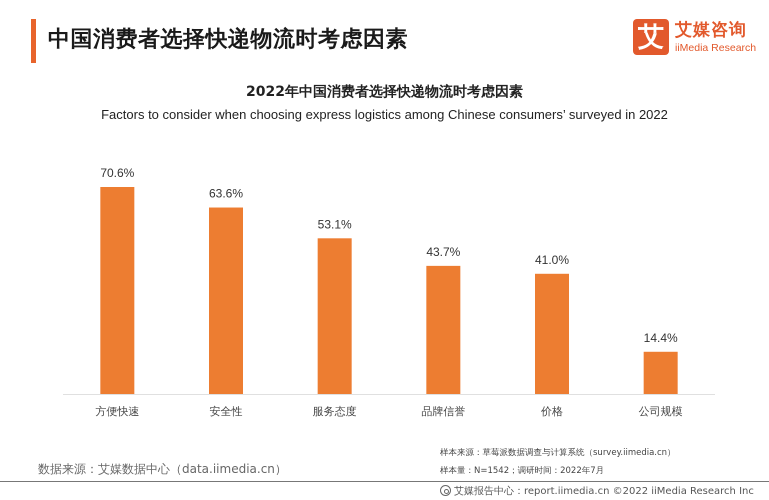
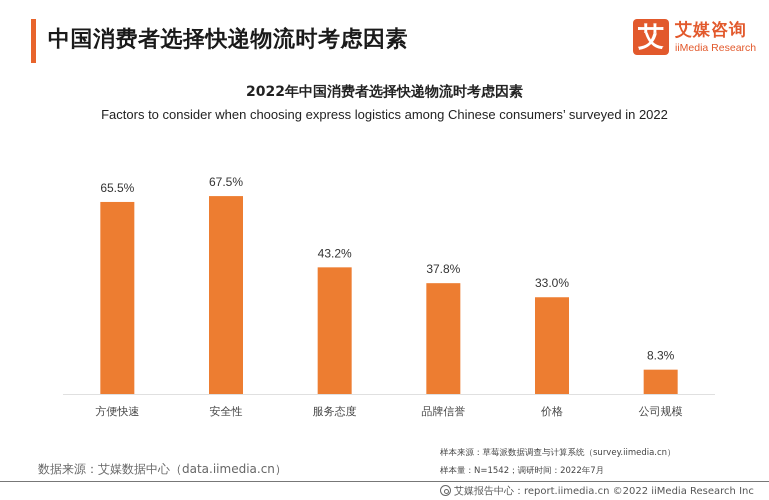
方便快速: 70.6% -> 65.5%
安全性: 63.6% -> 67.5%
服务态度: 53.1% -> 43.2%
品牌信誉: 43.7% -> 37.8%
价格: 41.0% -> 33.0%
公司规模: 14.4% -> 8.3%
